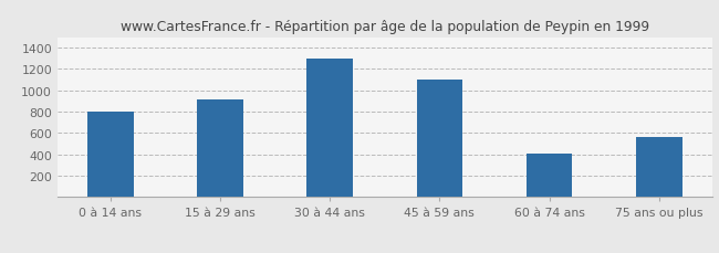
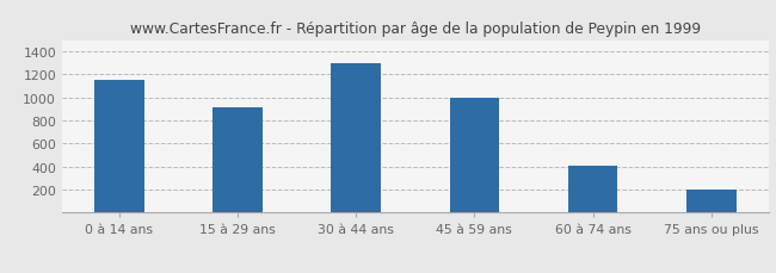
0 à 14 ans: 800 -> 1160
45 à 59 ans: 1100 -> 1000
75 ans ou plus: 560 -> 200
